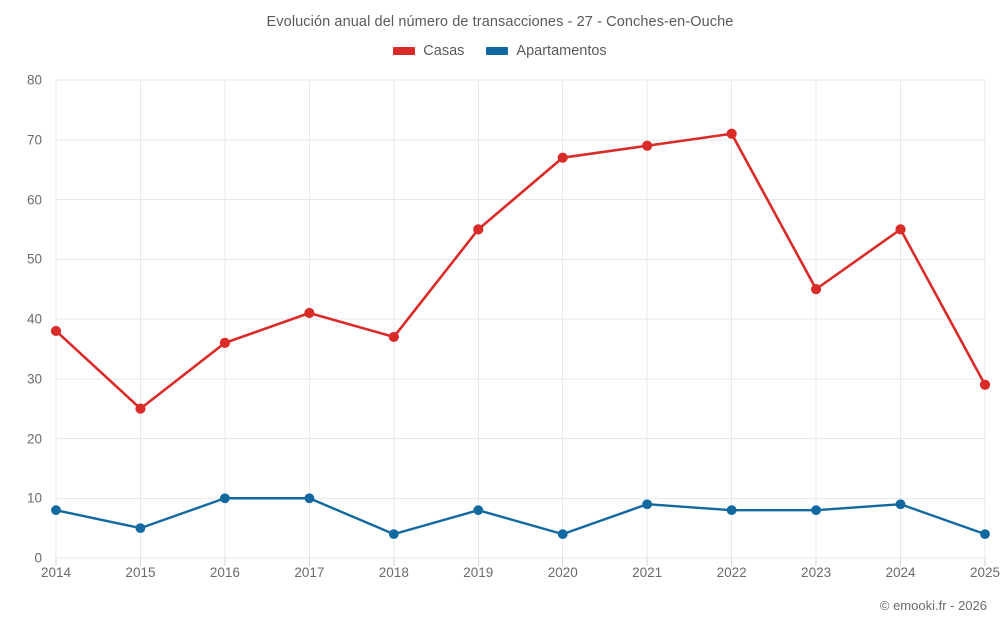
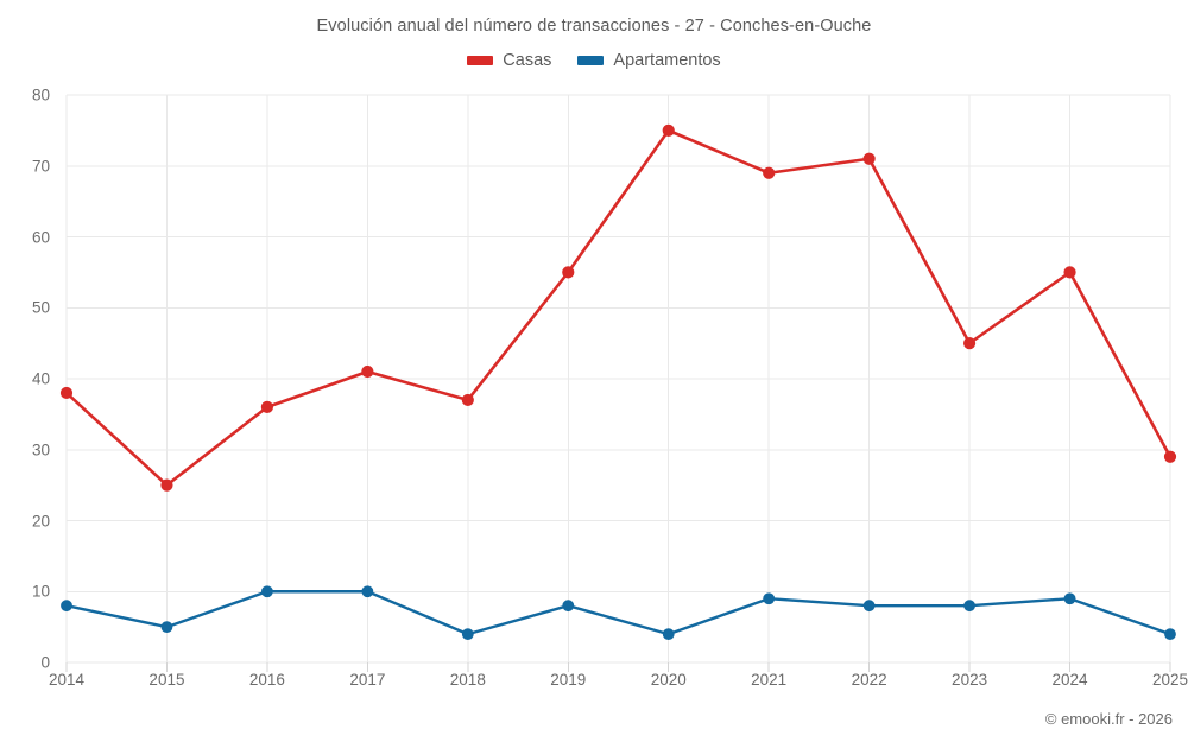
Casas/2020: 67 -> 75
